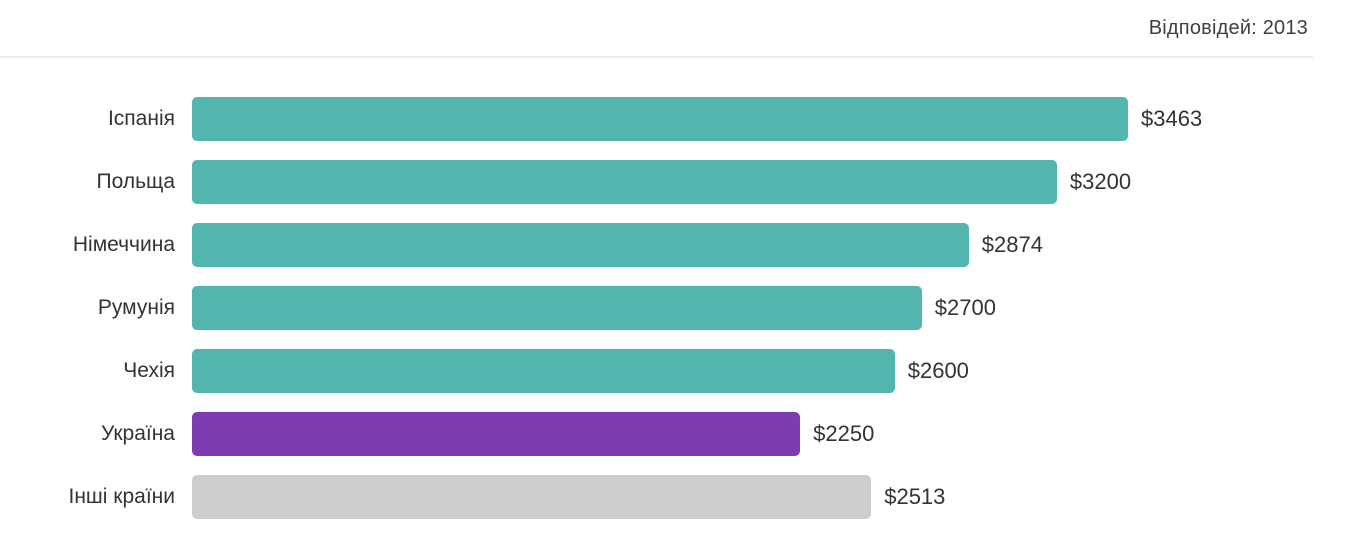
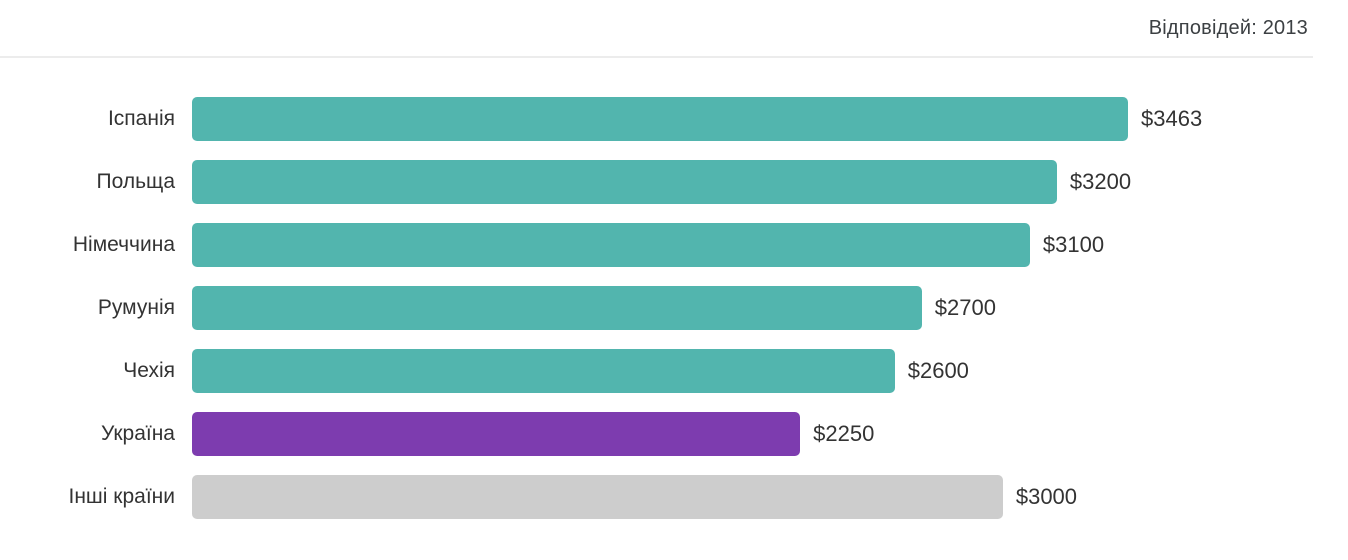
Німеччина: $2874 -> $3100
Інші країни: $2513 -> $3000
